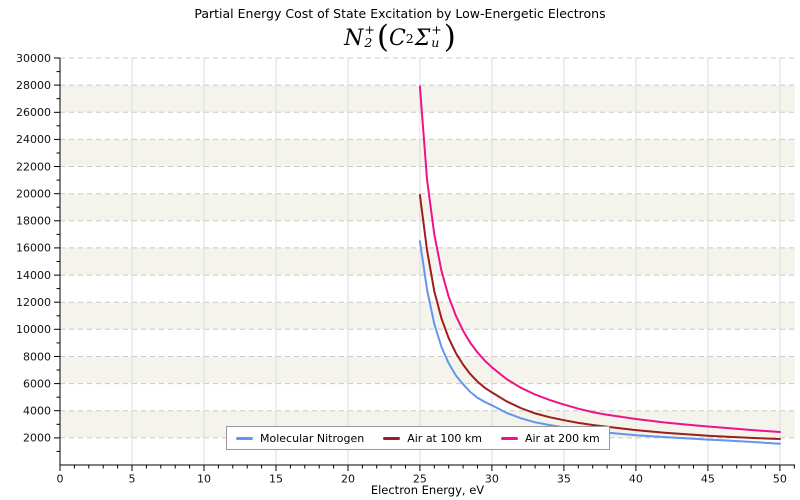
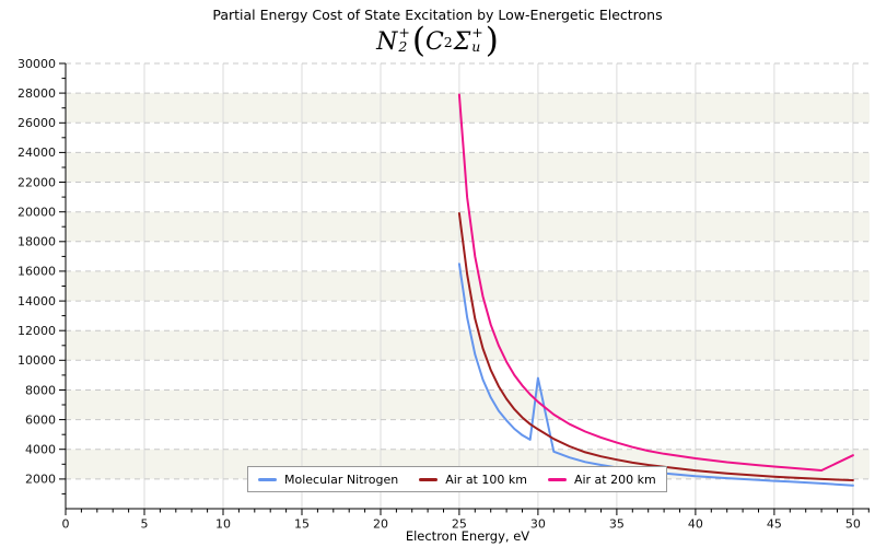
Molecular Nitrogen/30: 4400 -> 8800
Air at 200 km/50: 2400 -> 3600
